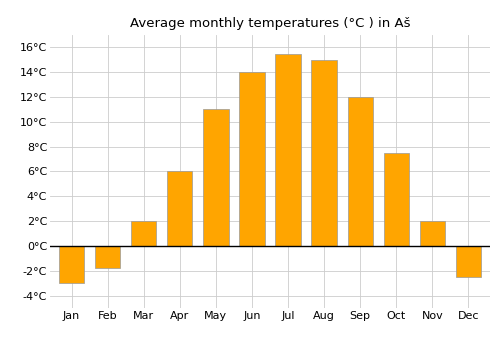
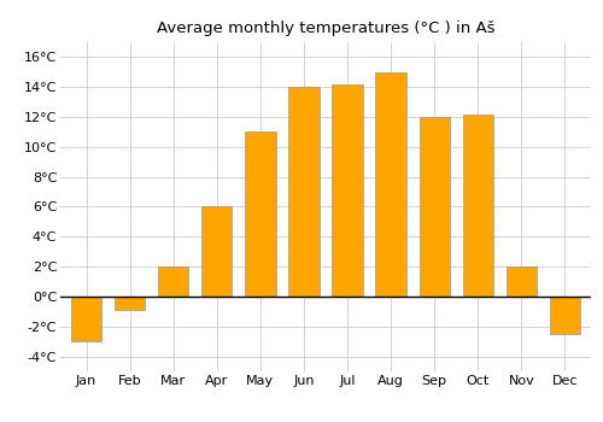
Feb: -1.8°C -> -0.9°C
Jul: 15.5°C -> 14.2°C
Oct: 7.5°C -> 12.2°C
